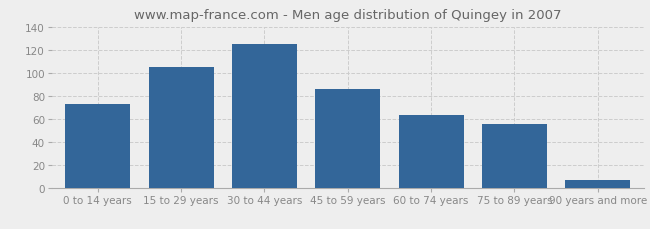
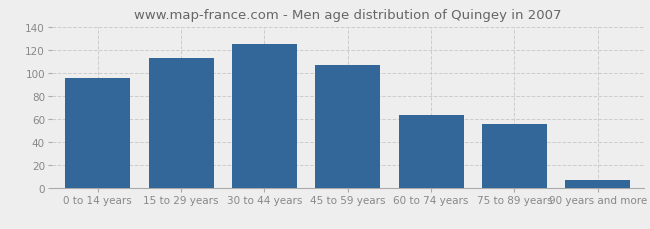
0 to 14 years: 73 -> 95
15 to 29 years: 105 -> 113
45 to 59 years: 86 -> 107
